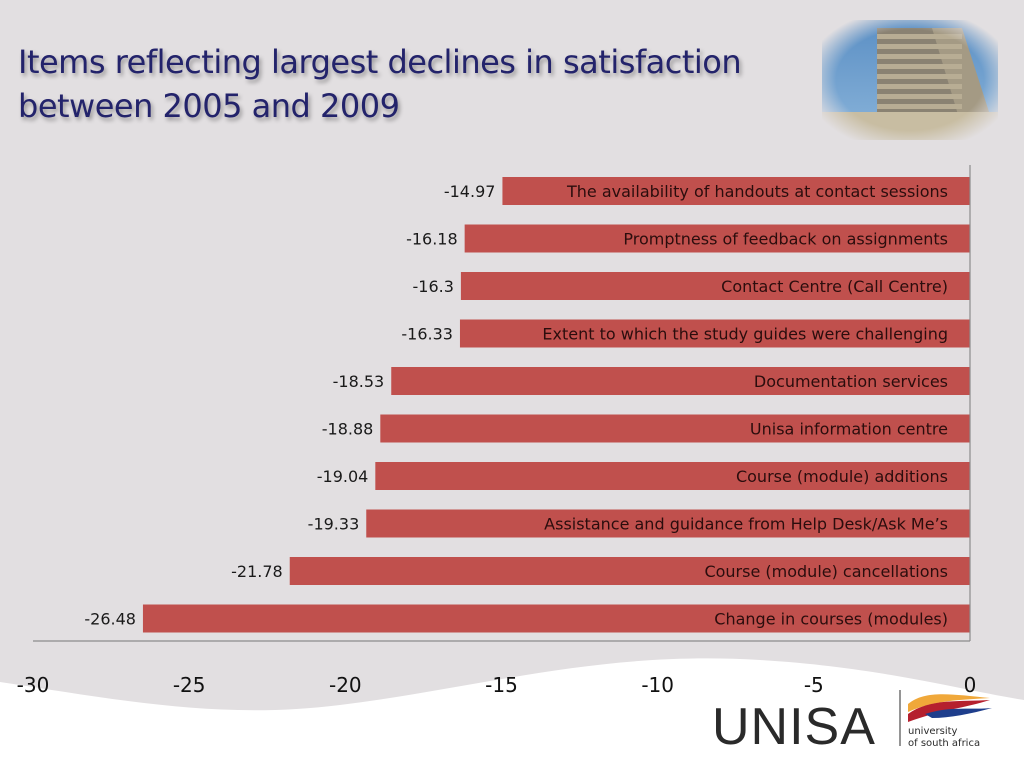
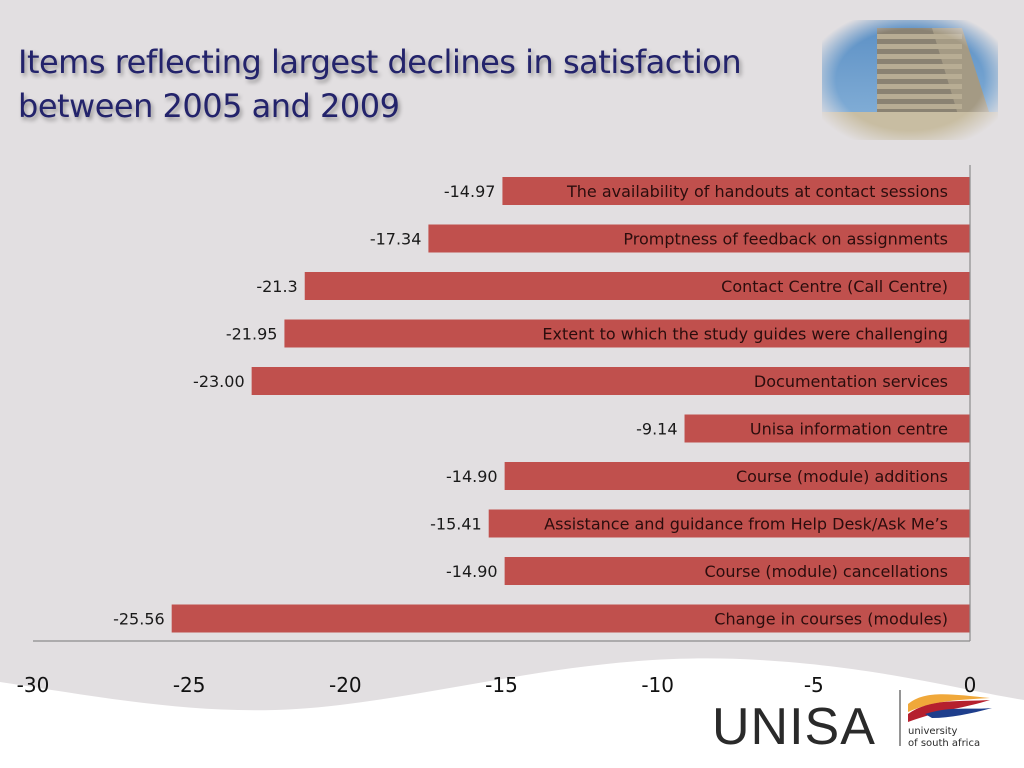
Promptness of feedback on assignments: -16.18 -> -17.34
Contact Centre (Call Centre): -16.3 -> -21.3
Extent to which the study guides were challenging: -16.33 -> -21.95
Documentation services: -18.53 -> -23.00
Unisa information centre: -18.88 -> -9.14
Course (module) additions: -19.04 -> -14.90
Assistance and guidance from Help Desk/Ask Me’s: -19.33 -> -15.41
Course (module) cancellations: -21.78 -> -14.90
Change in courses (modules): -26.48 -> -25.56
